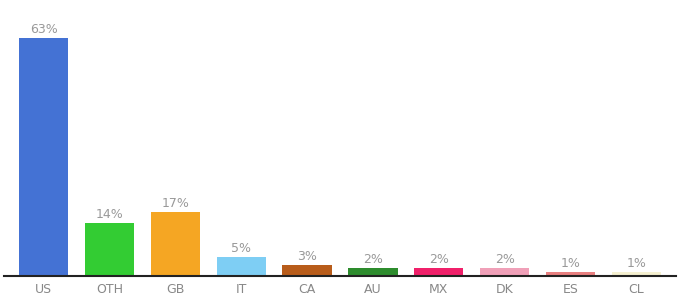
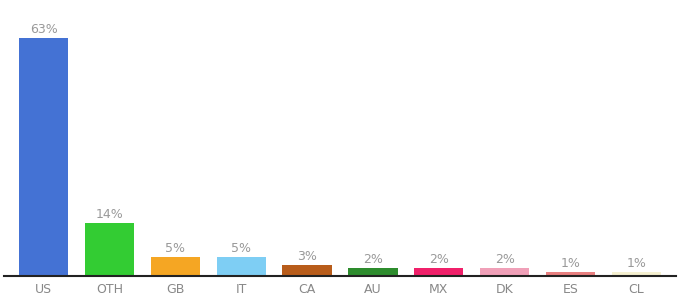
GB: 17% -> 5%
